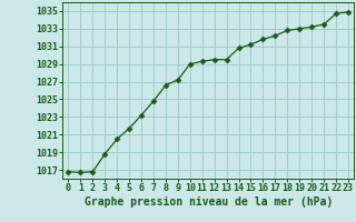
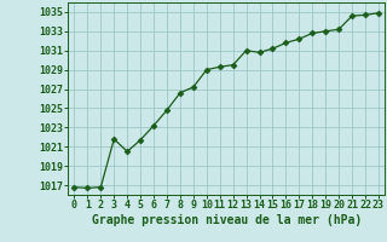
3: 1018.8 -> 1021.8
13: 1029.5 -> 1031.0
21: 1033.5 -> 1034.6
